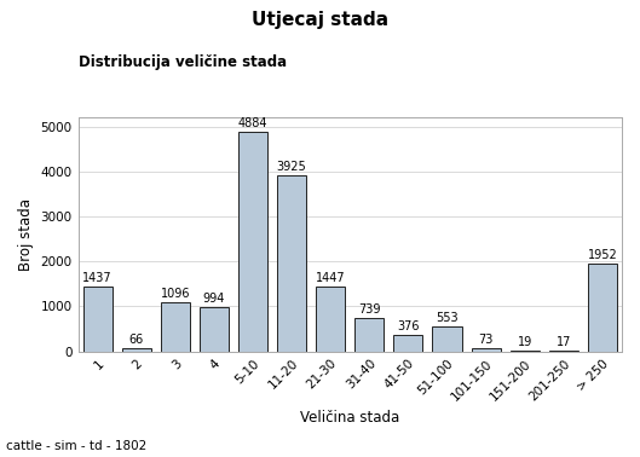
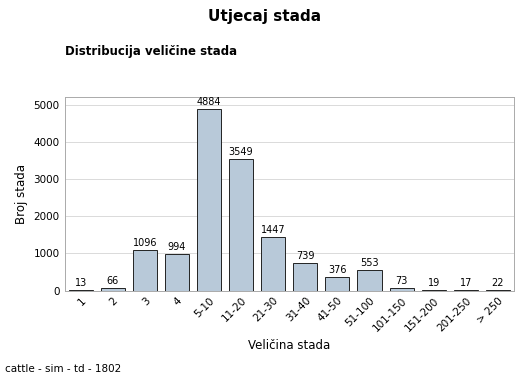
1: 1437 -> 13
11-20: 3925 -> 3549
> 250: 1952 -> 22
